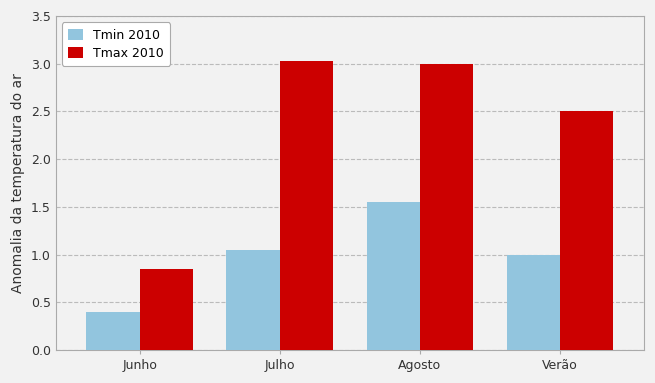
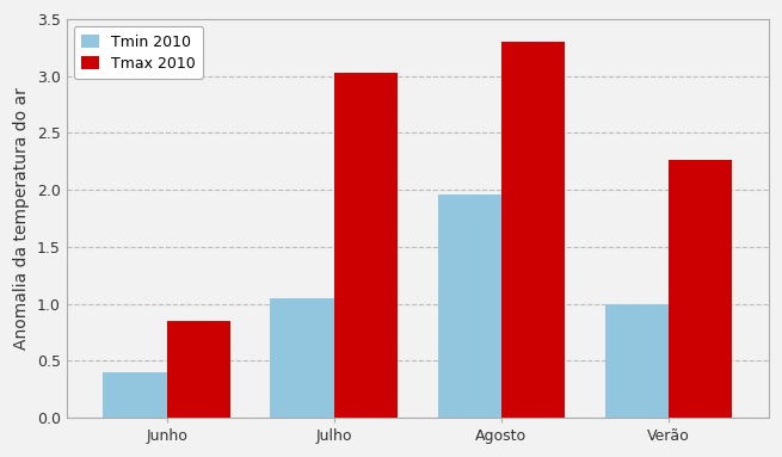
Tmin 2010/Agosto: 1.55 -> 1.96
Tmax 2010/Agosto: 3.00 -> 3.30
Tmax 2010/Verão: 2.50 -> 2.26
